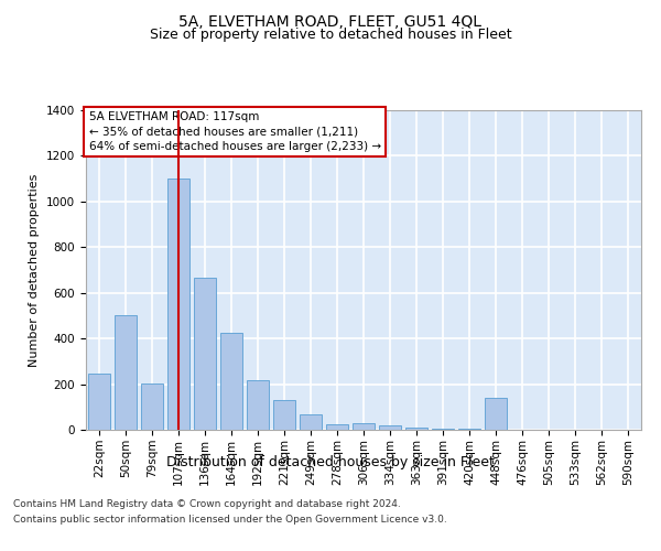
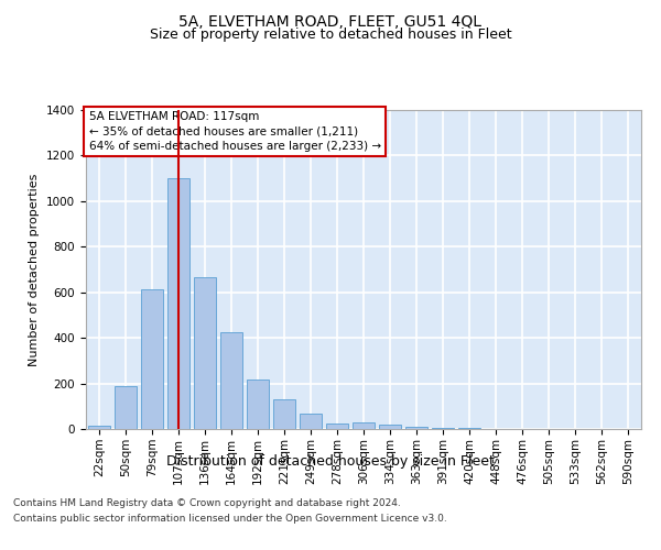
22sqm: 245 -> 15
50sqm: 500 -> 190
79sqm: 205 -> 615
448sqm: 140 -> 1
